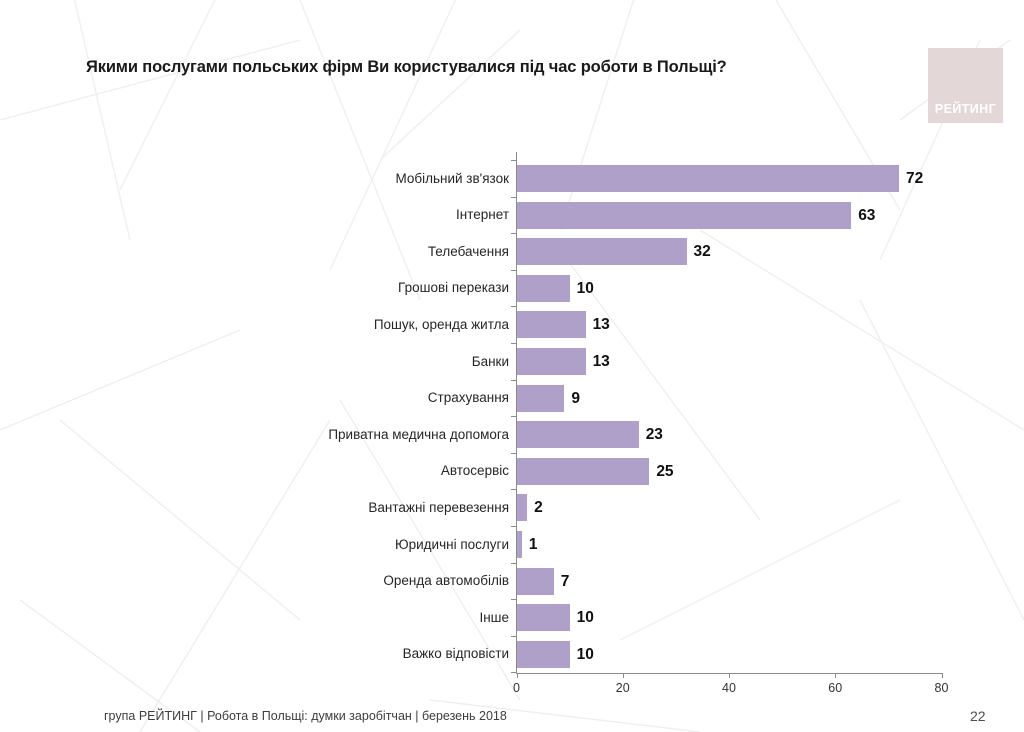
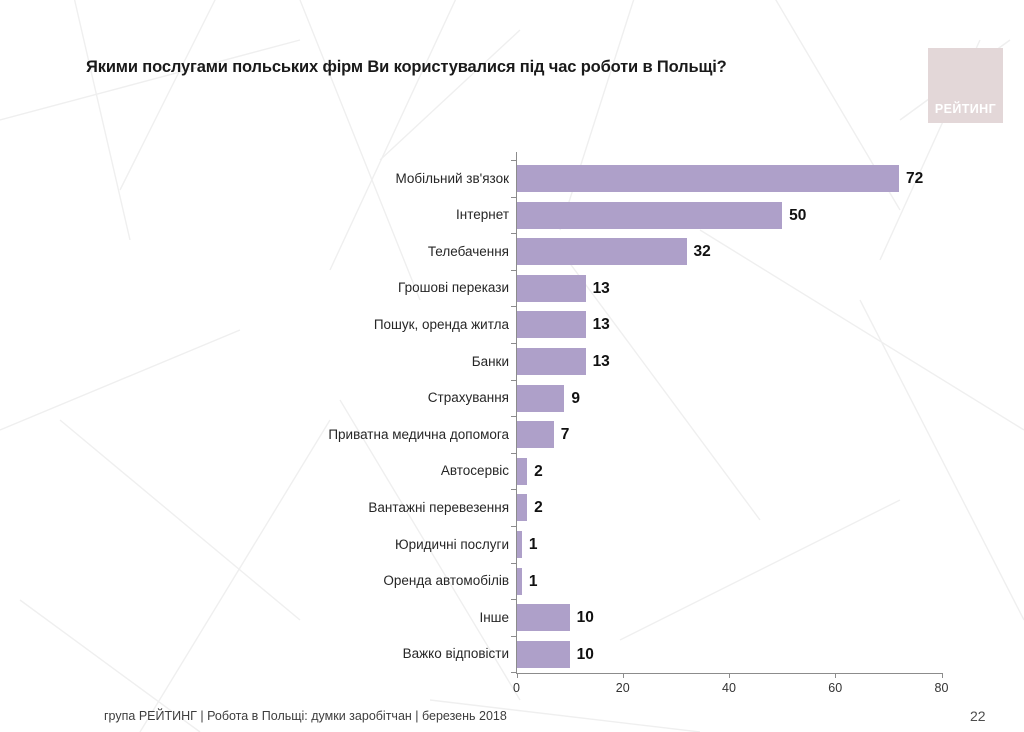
Інтернет: 63 -> 50
Грошові перекази: 10 -> 13
Приватна медична допомога: 23 -> 7
Автосервіс: 25 -> 2
Оренда автомобілів: 7 -> 1
